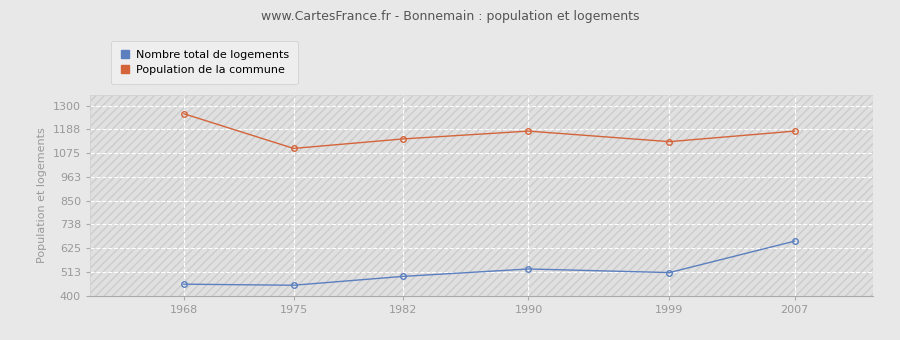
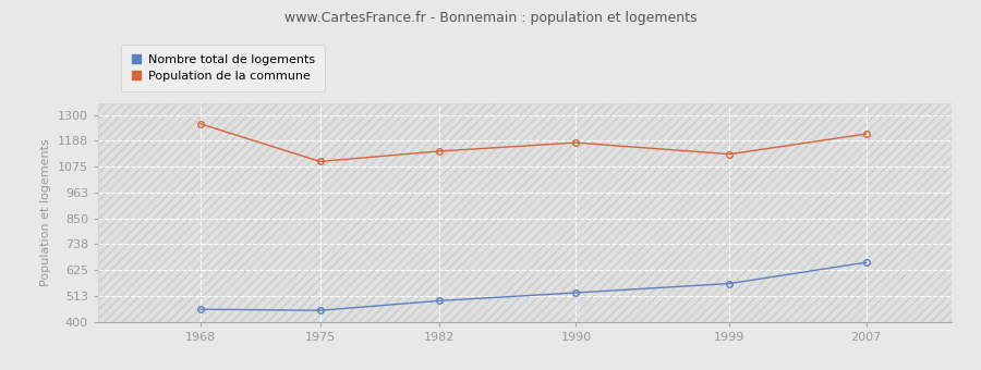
Nombre total de logements/1999: 510 -> 567
Population de la commune/2007: 1180 -> 1218
